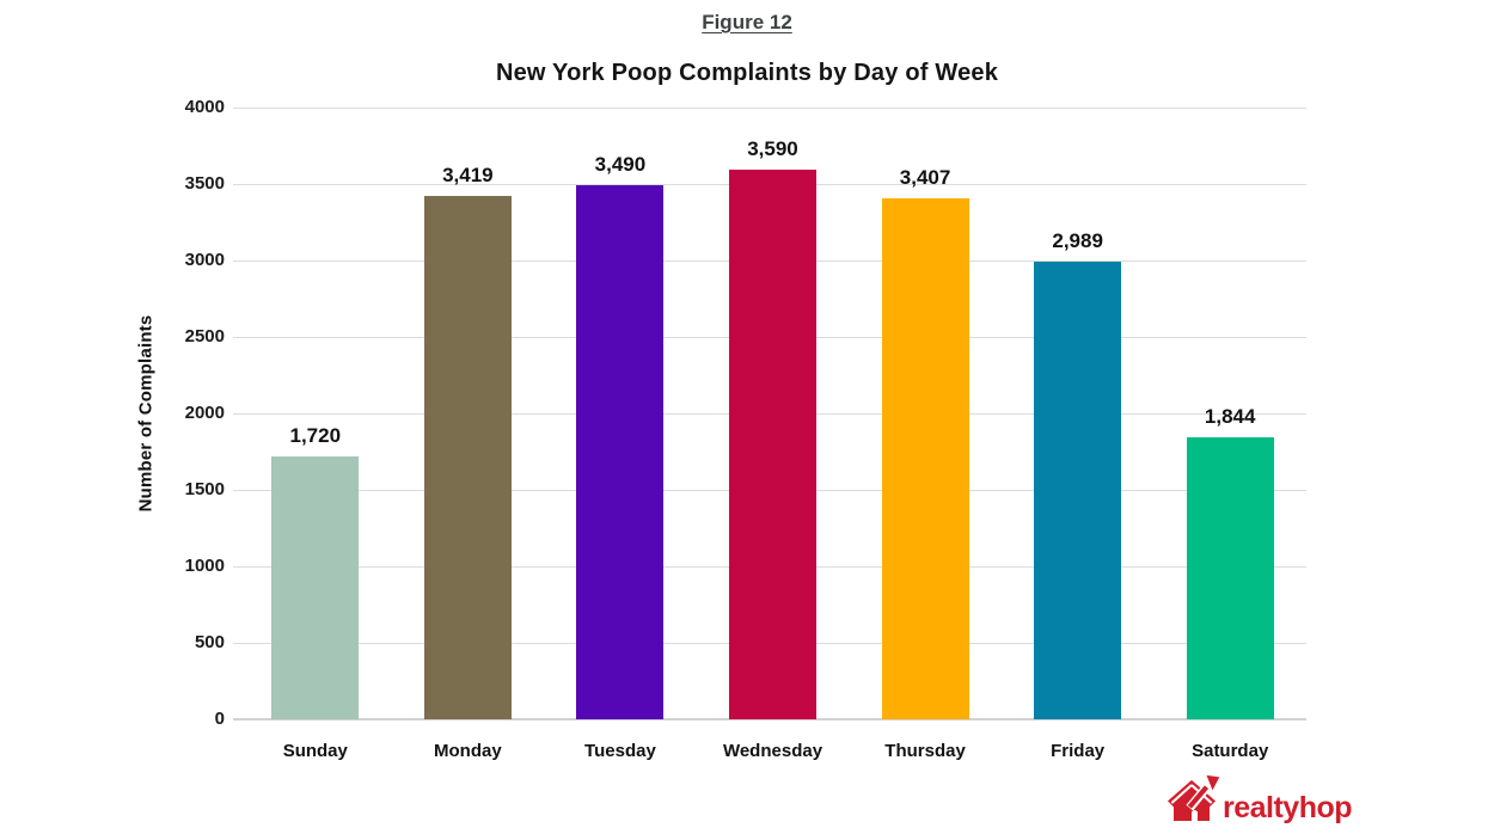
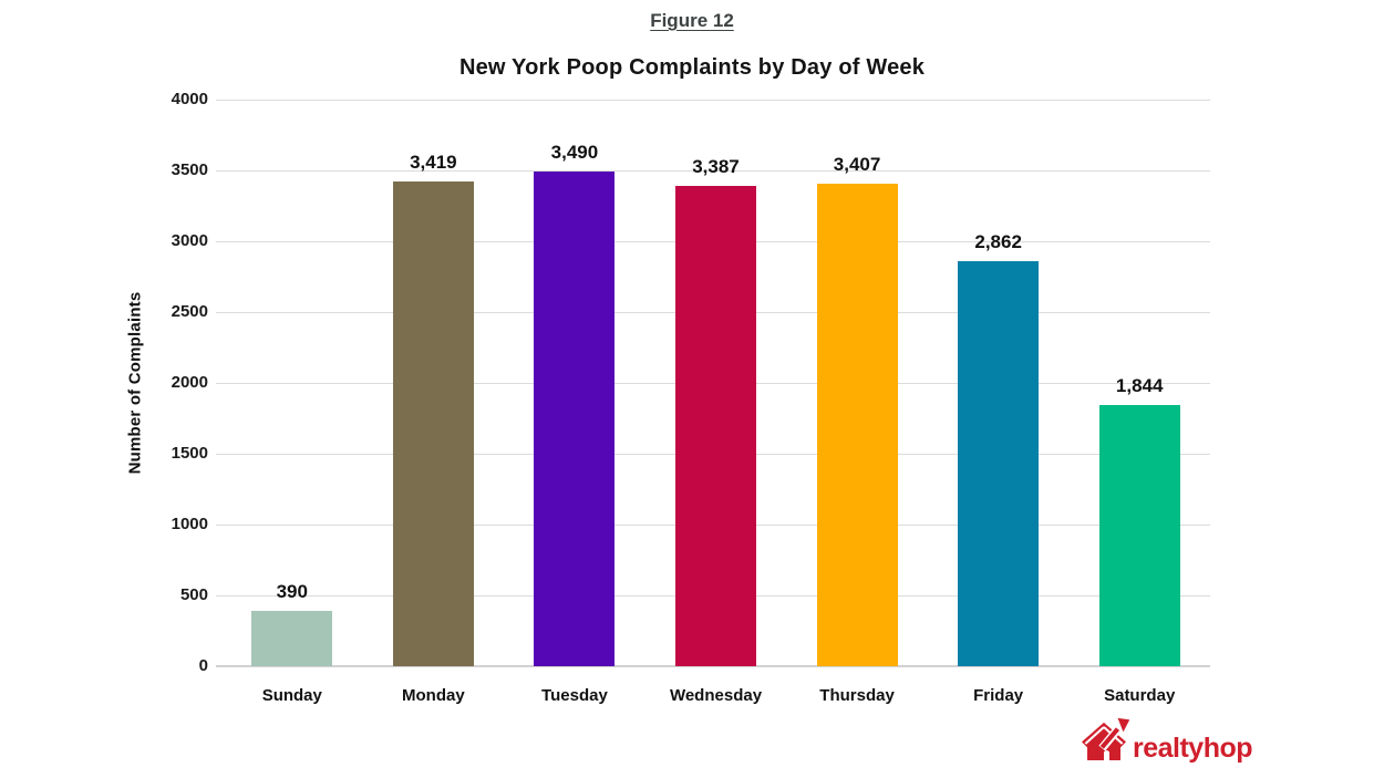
Sunday: 1,720 -> 390
Wednesday: 3,590 -> 3,387
Friday: 2,989 -> 2,862
